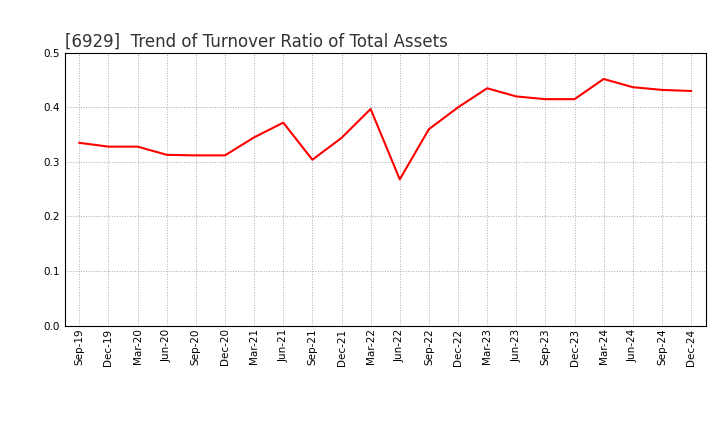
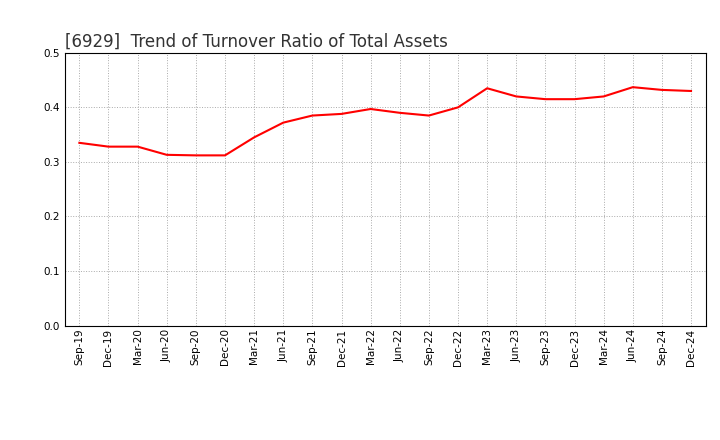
Sep-21: 0.304 -> 0.385
Dec-21: 0.344 -> 0.388
Jun-22: 0.268 -> 0.390
Sep-22: 0.360 -> 0.385
Mar-24: 0.452 -> 0.420
